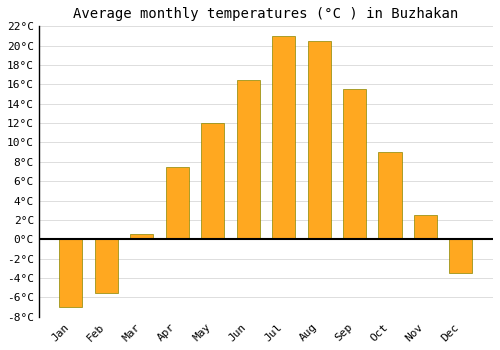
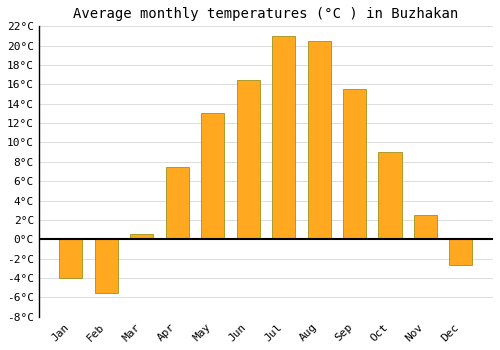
Jan: -7.0°C -> -4.0°C
May: 12.0°C -> 13.0°C
Dec: -3.5°C -> -2.6°C
